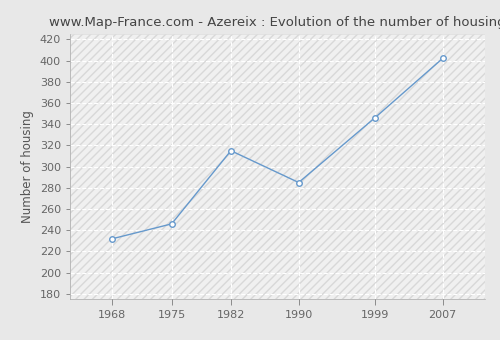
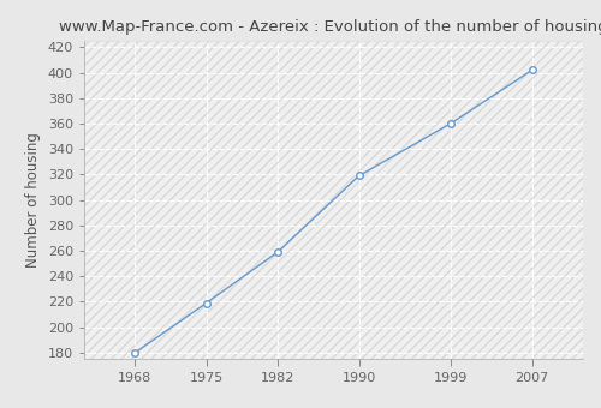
1968: 232 -> 180
1975: 246 -> 219
1982: 315 -> 259
1990: 285 -> 319
1999: 346 -> 360
